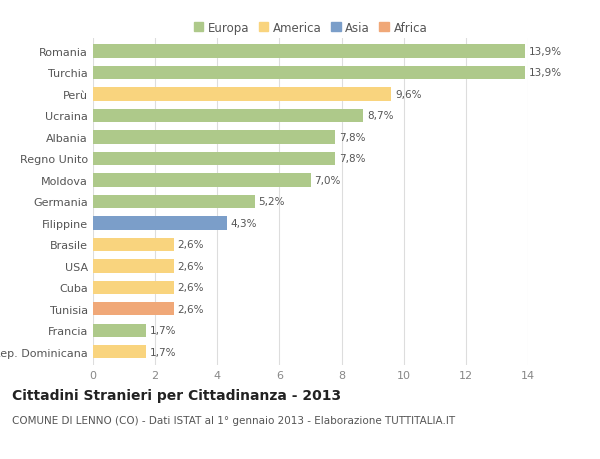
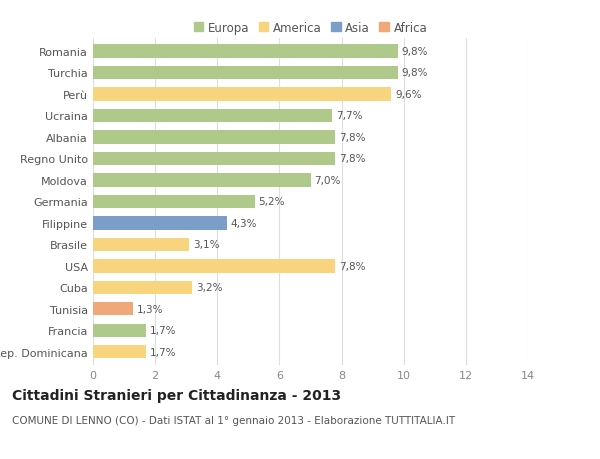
Romania: 13,9% -> 9,8%
Turchia: 13,9% -> 9,8%
Ucraina: 8,7% -> 7,7%
Brasile: 2,6% -> 3,1%
USA: 2,6% -> 7,8%
Cuba: 2,6% -> 3,2%
Tunisia: 2,6% -> 1,3%
